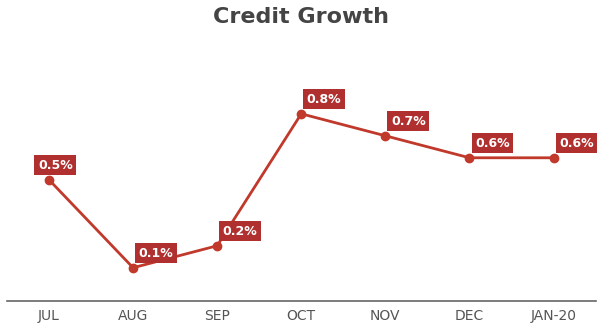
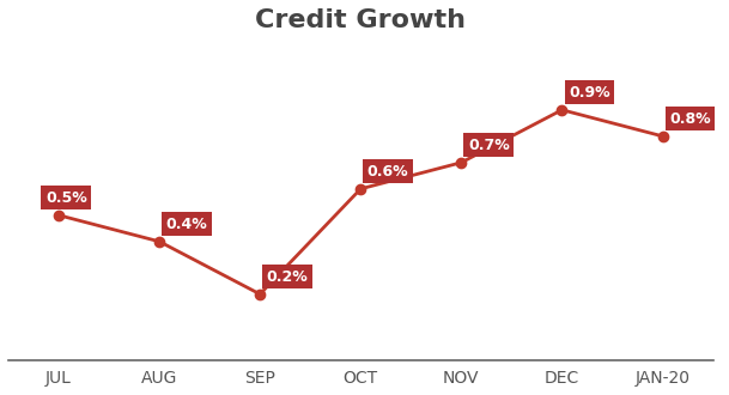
AUG: 0.1% -> 0.4%
OCT: 0.8% -> 0.6%
DEC: 0.6% -> 0.9%
JAN-20: 0.6% -> 0.8%
